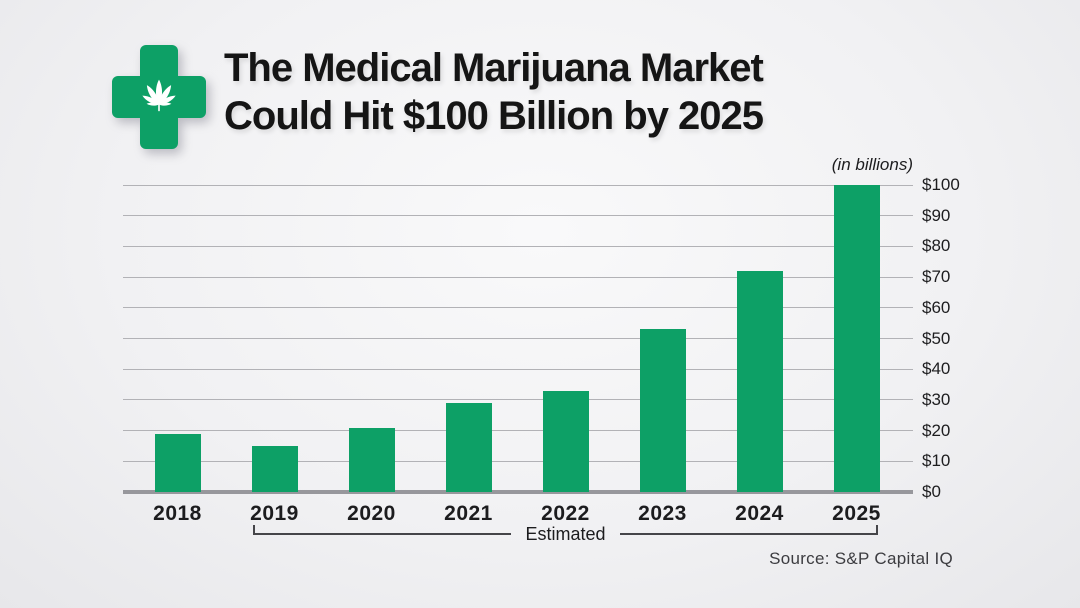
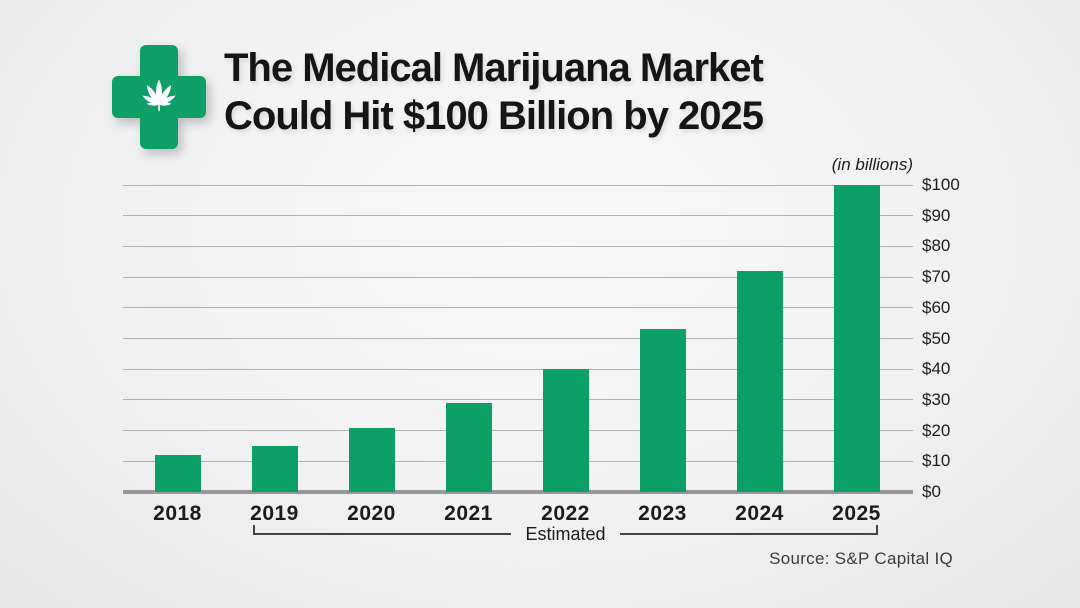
2018: $19 -> $12
2022: $33 -> $40
